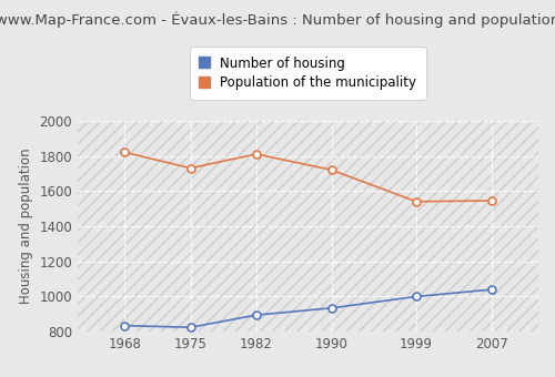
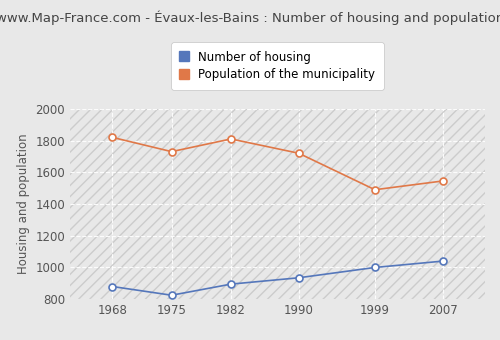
Number of housing/1968: 840 -> 880
Population of the municipality/1999: 1540 -> 1490
